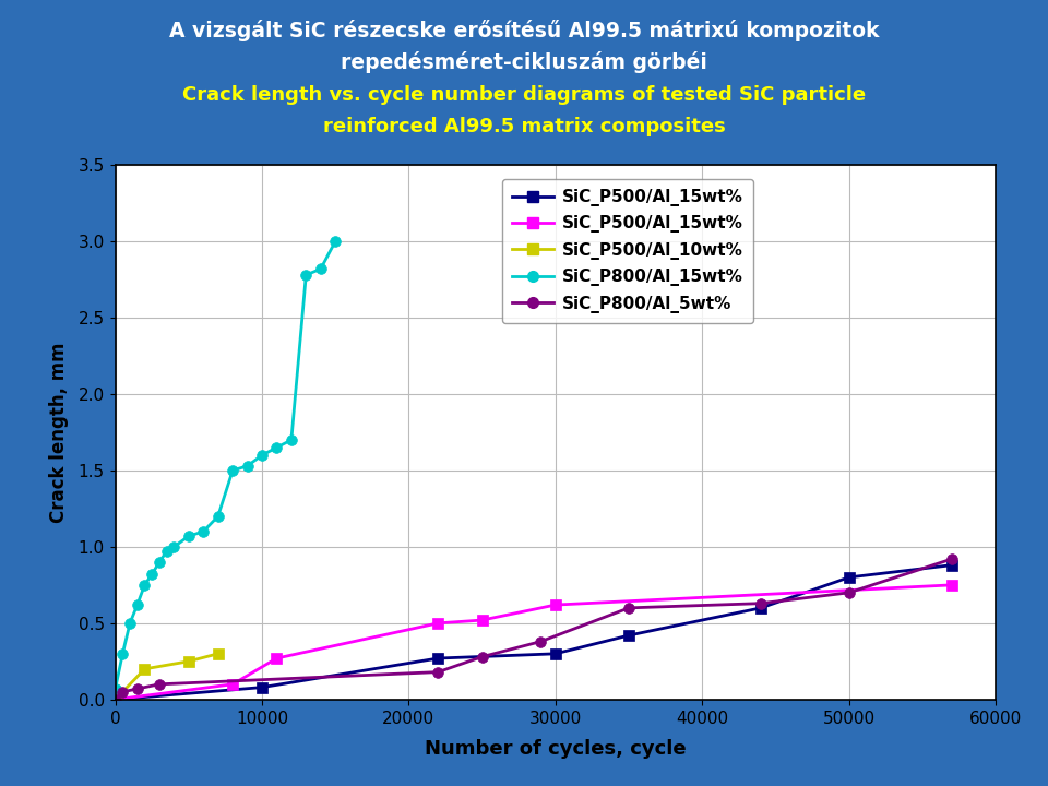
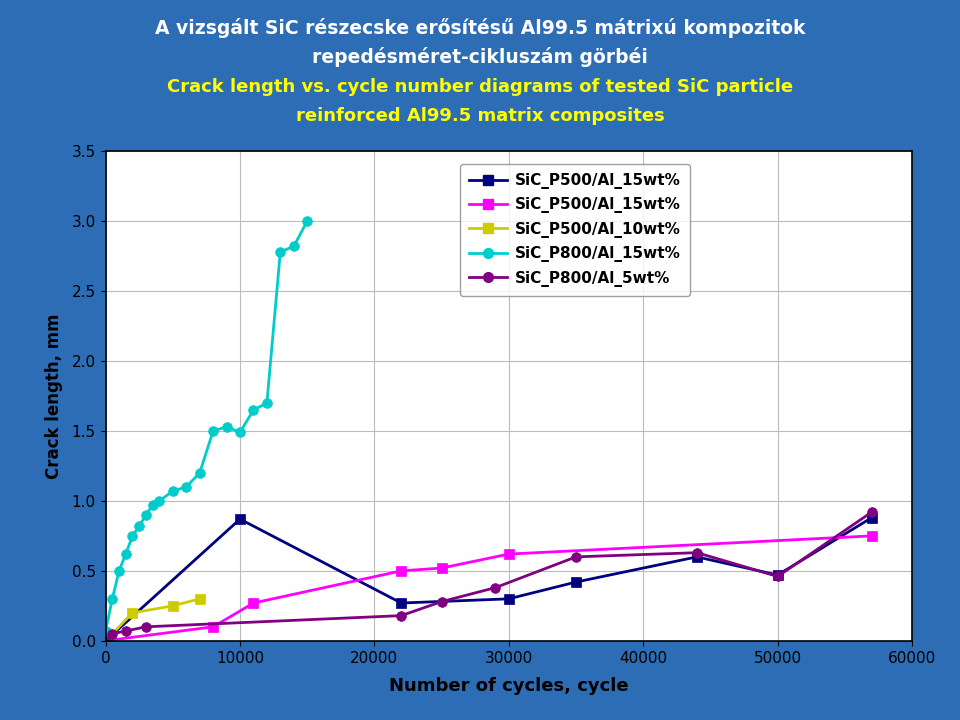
SiC_P500/Al_15wt%/10000: 0.08 -> 0.87
SiC_P800/Al_15wt%/10000: 1.60 -> 1.49
SiC_P500/Al_15wt%/50000: 0.80 -> 0.47
SiC_P800/Al_5wt%/50000: 0.70 -> 0.46
